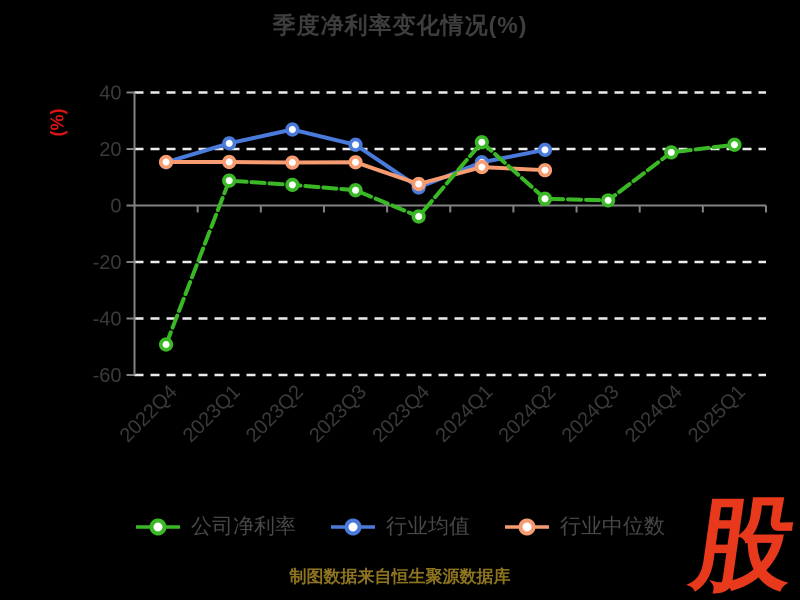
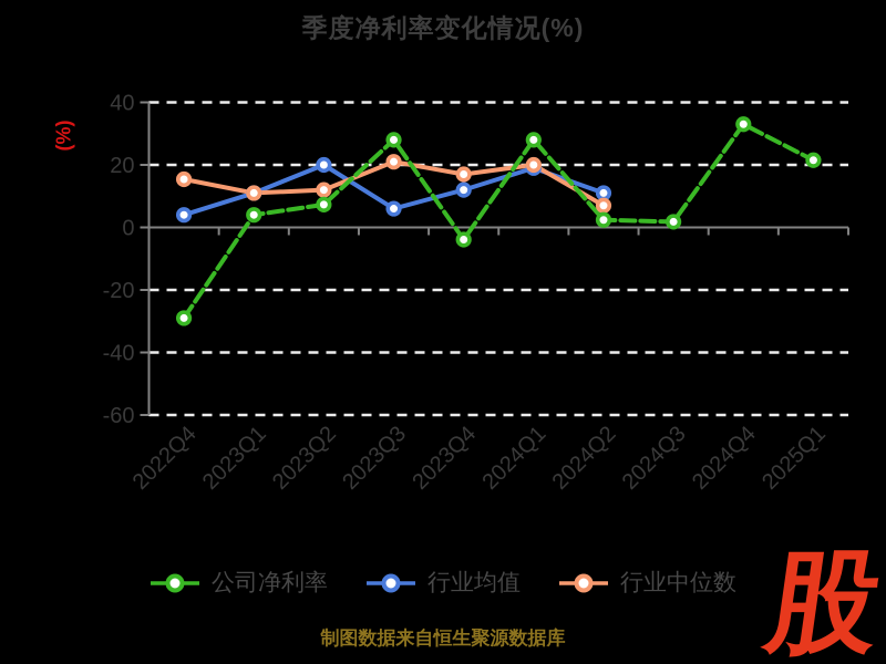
公司净利率/2022Q4: -49 -> -29
行业均值/2022Q4: 15 -> 4
公司净利率/2023Q1: 9 -> 4
行业均值/2023Q1: 22 -> 11
行业中位数/2023Q1: 15 -> 11
行业均值/2023Q2: 27 -> 20
行业中位数/2023Q2: 15 -> 12
公司净利率/2023Q3: 5 -> 28
行业均值/2023Q3: 22 -> 6
行业中位数/2023Q3: 15 -> 21
行业均值/2023Q4: 6 -> 12
行业中位数/2023Q4: 8 -> 17
公司净利率/2024Q1: 22 -> 28
行业均值/2024Q1: 15 -> 19
行业中位数/2024Q1: 14 -> 20
行业均值/2024Q2: 20 -> 11
行业中位数/2024Q2: 12 -> 7
公司净利率/2024Q4: 19 -> 33
